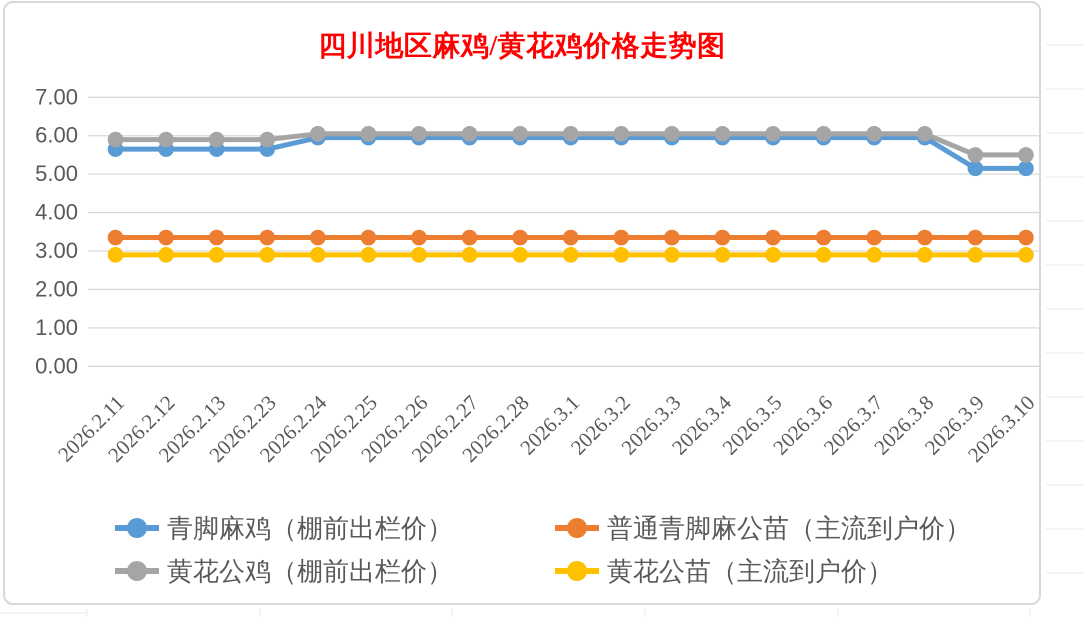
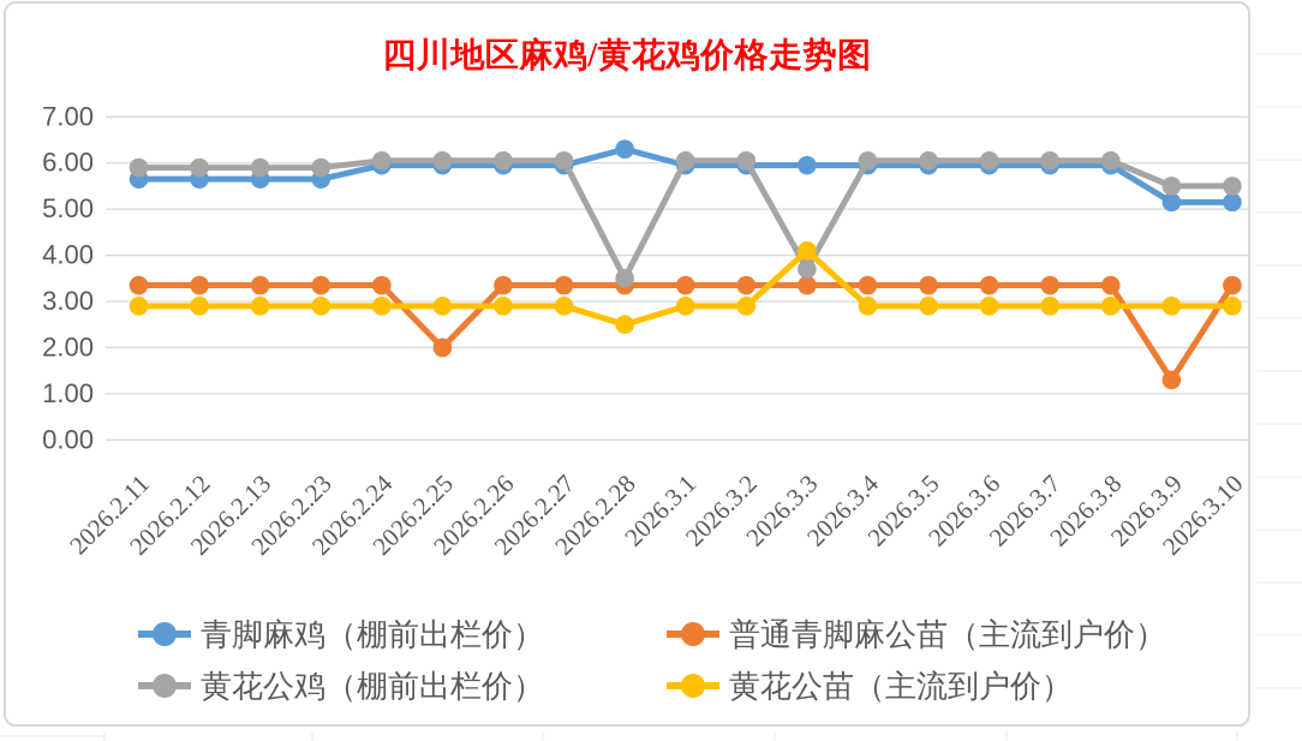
普通青脚麻公苗（主流到户价）/2026.2.25: 3.4 -> 2.0
青脚麻鸡（棚前出栏价）/2026.2.28: 6.0 -> 6.3
黄花公鸡（棚前出栏价）/2026.2.28: 6.0 -> 3.5
黄花公苗（主流到户价）/2026.2.28: 2.9 -> 2.5
黄花公鸡（棚前出栏价）/2026.3.3: 6.0 -> 3.7
黄花公苗（主流到户价）/2026.3.3: 2.9 -> 4.1
普通青脚麻公苗（主流到户价）/2026.3.9: 3.4 -> 1.3
